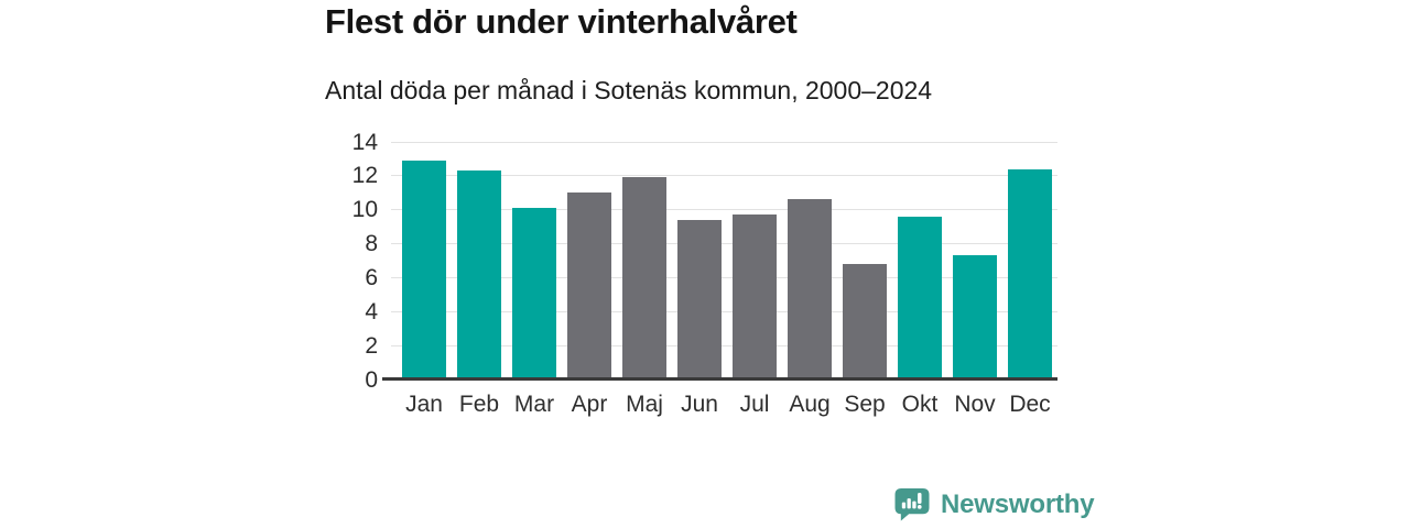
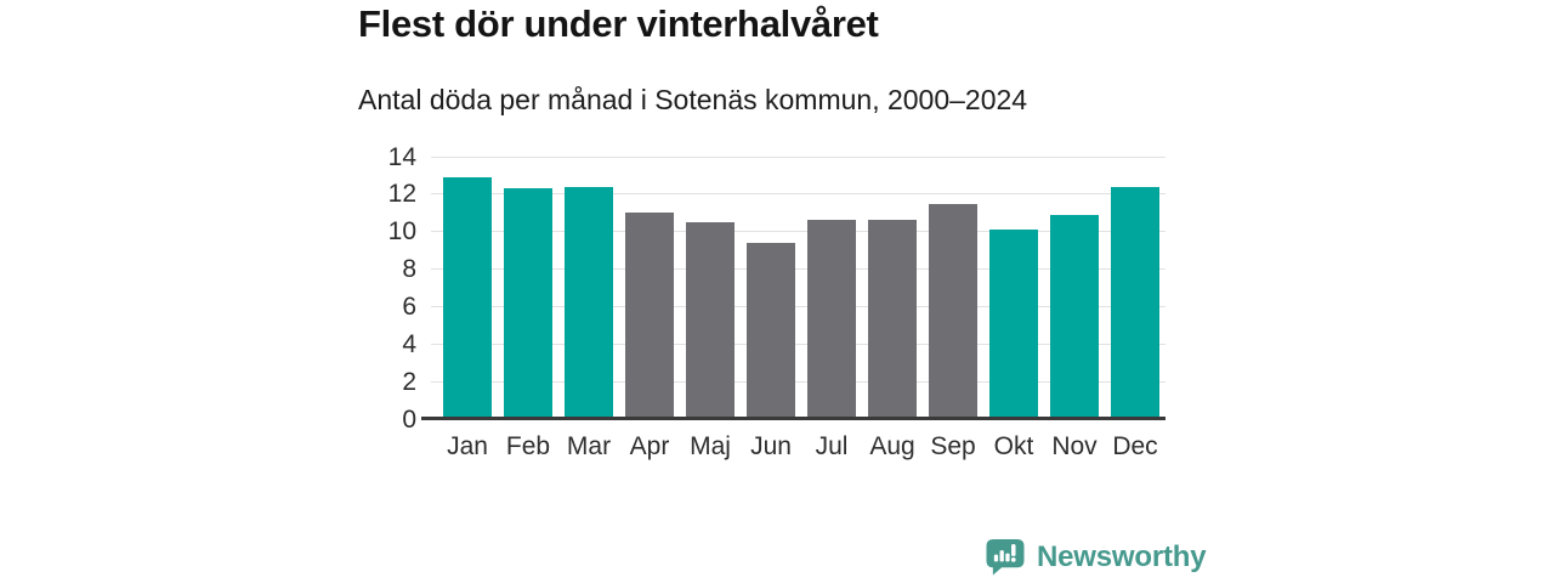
Mar: 10.1 -> 12.4
Maj: 11.9 -> 10.5
Jul: 9.7 -> 10.6
Sep: 6.8 -> 11.5
Okt: 9.6 -> 10.1
Nov: 7.3 -> 10.9
